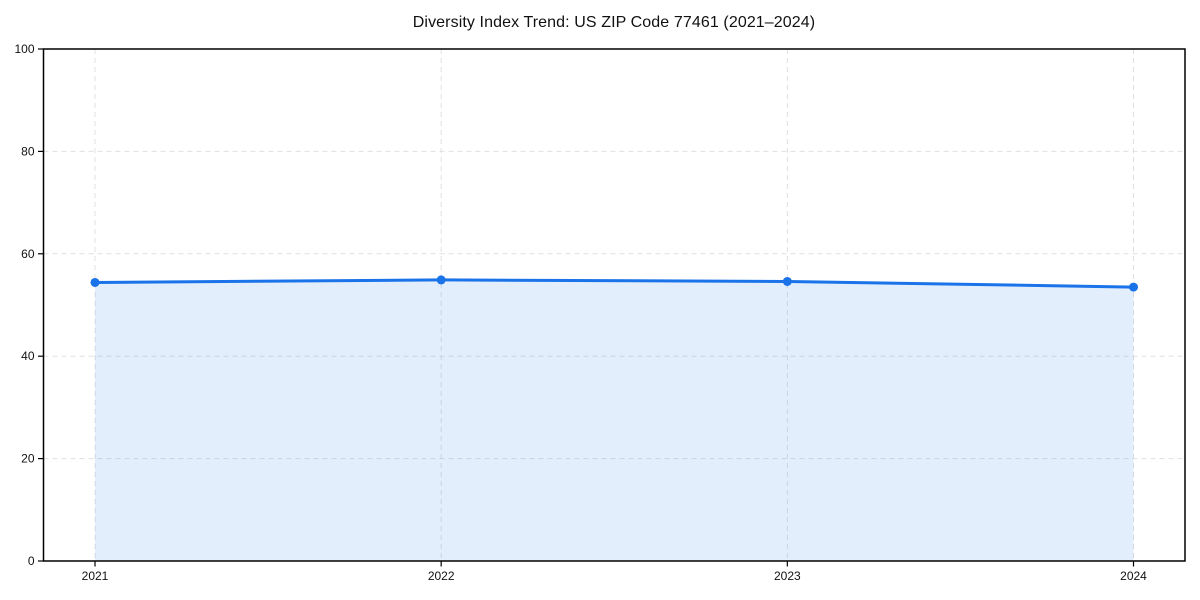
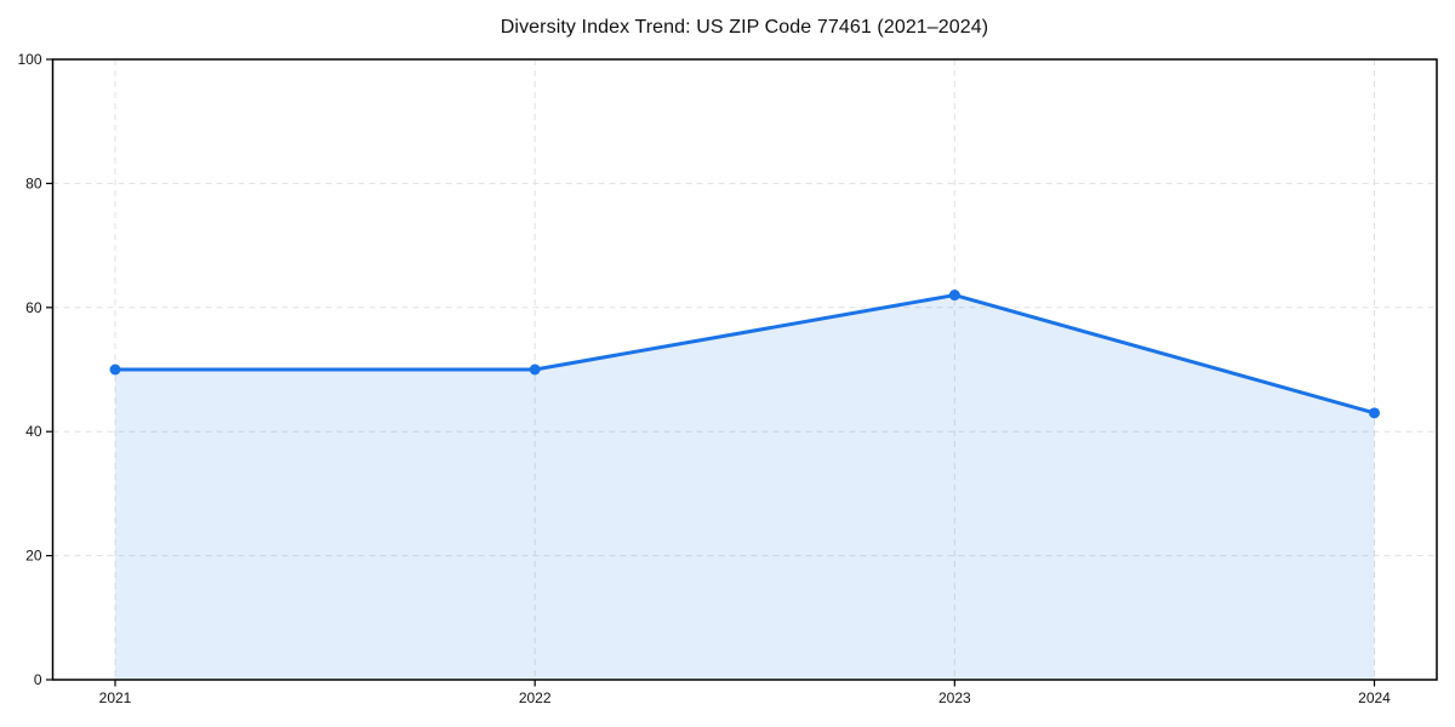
2021: 54 -> 50
2022: 55 -> 50
2023: 55 -> 62
2024: 54 -> 43
